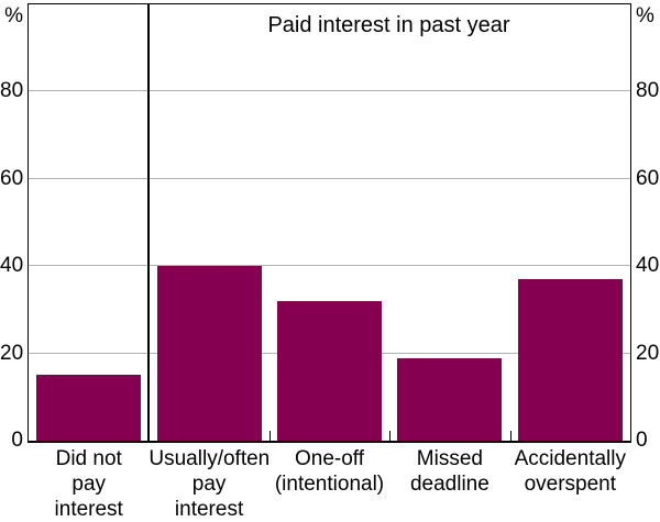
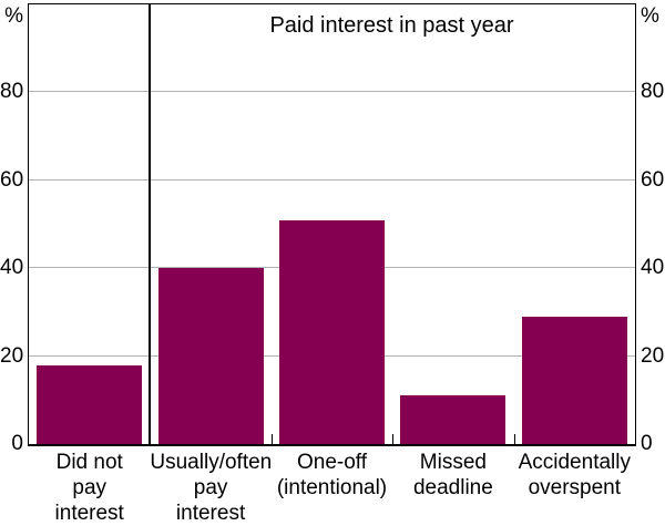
Did not pay interest: 15 -> 18
One-off (intentional): 32 -> 51
Missed deadline: 19 -> 11
Accidentally overspent: 37 -> 29
